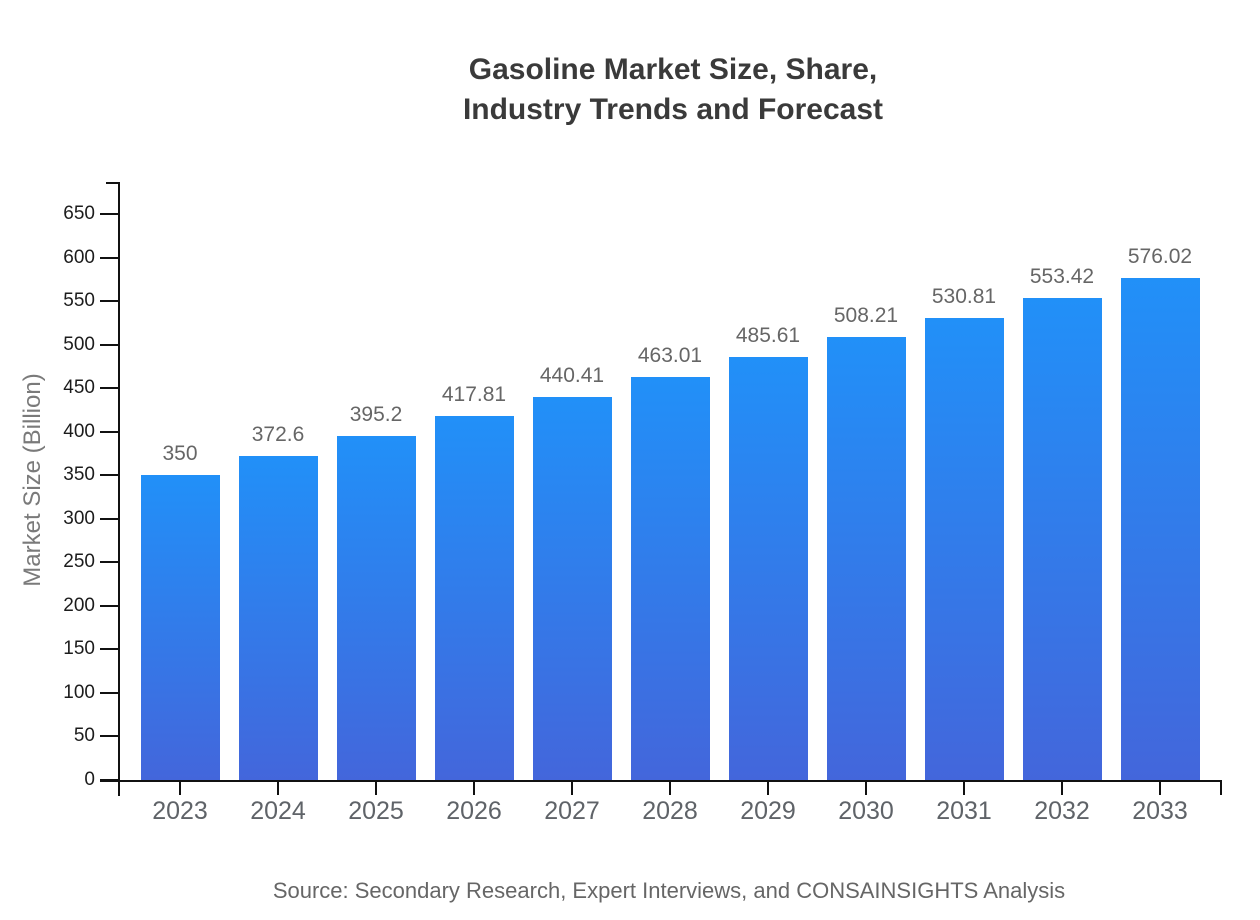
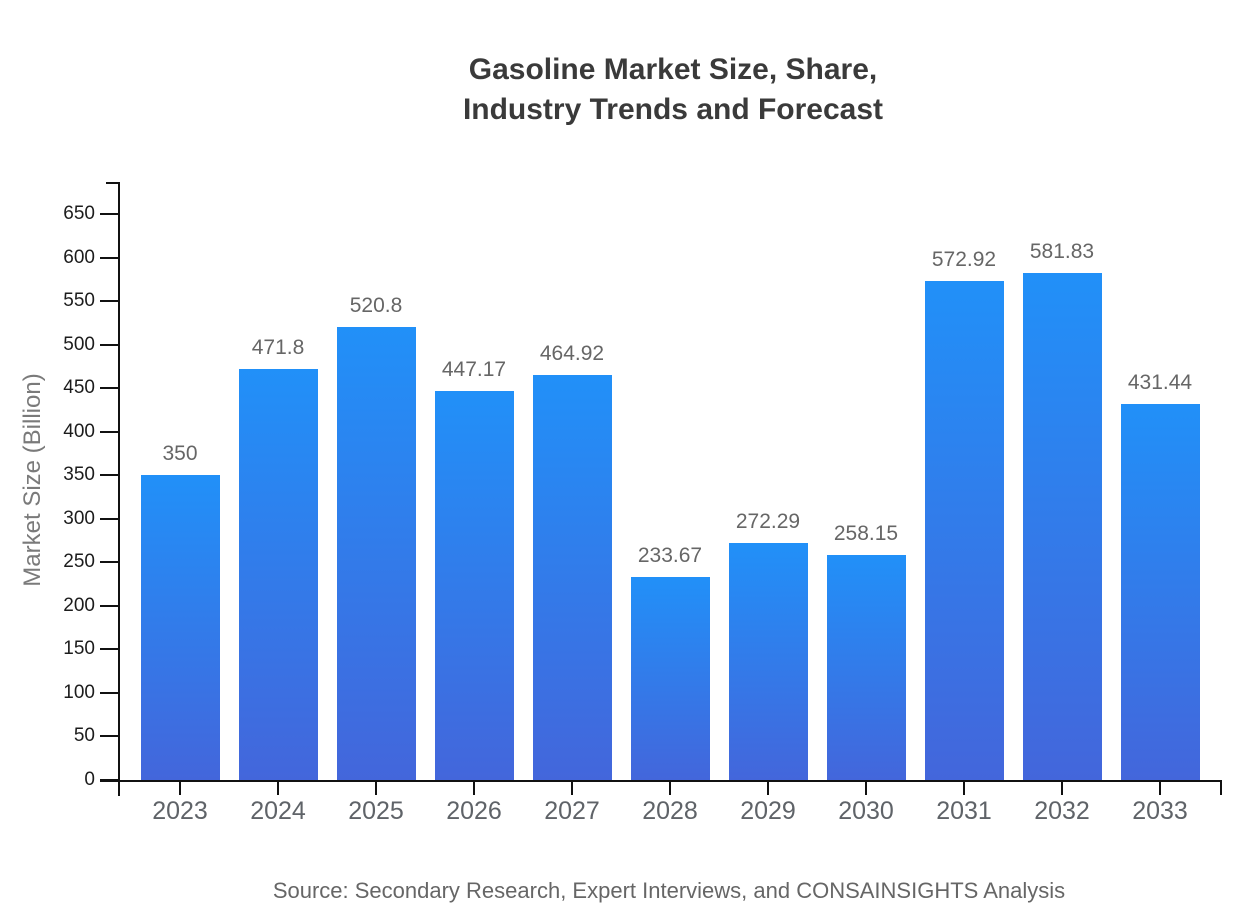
2024: 372.6 -> 471.8
2025: 395.2 -> 520.8
2026: 417.81 -> 447.17
2027: 440.41 -> 464.92
2028: 463.01 -> 233.67
2029: 485.61 -> 272.29
2030: 508.21 -> 258.15
2031: 530.81 -> 572.92
2032: 553.42 -> 581.83
2033: 576.02 -> 431.44
